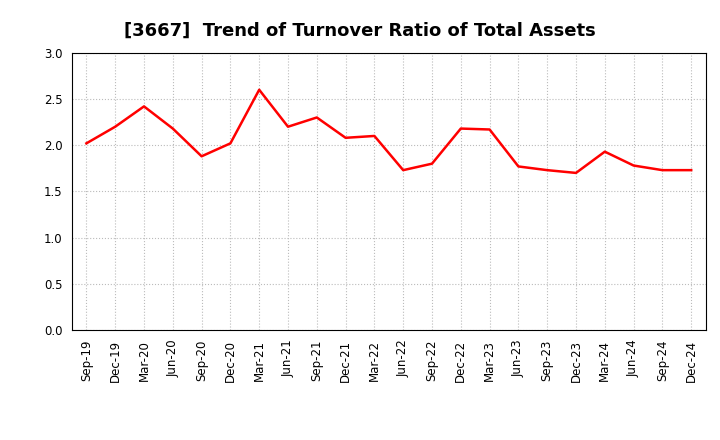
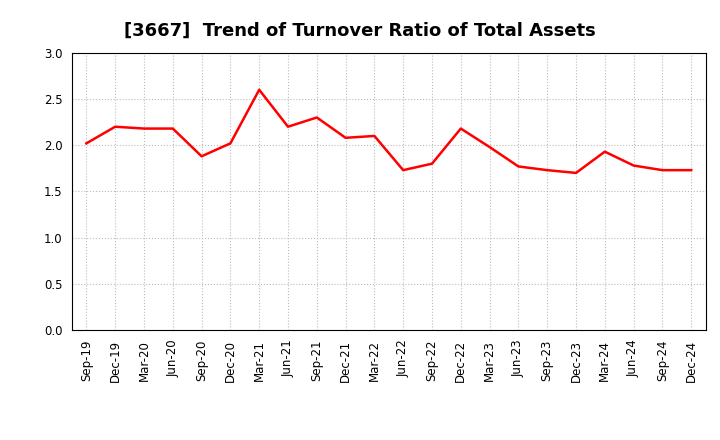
Mar-20: 2.42 -> 2.18
Mar-23: 2.17 -> 1.98
